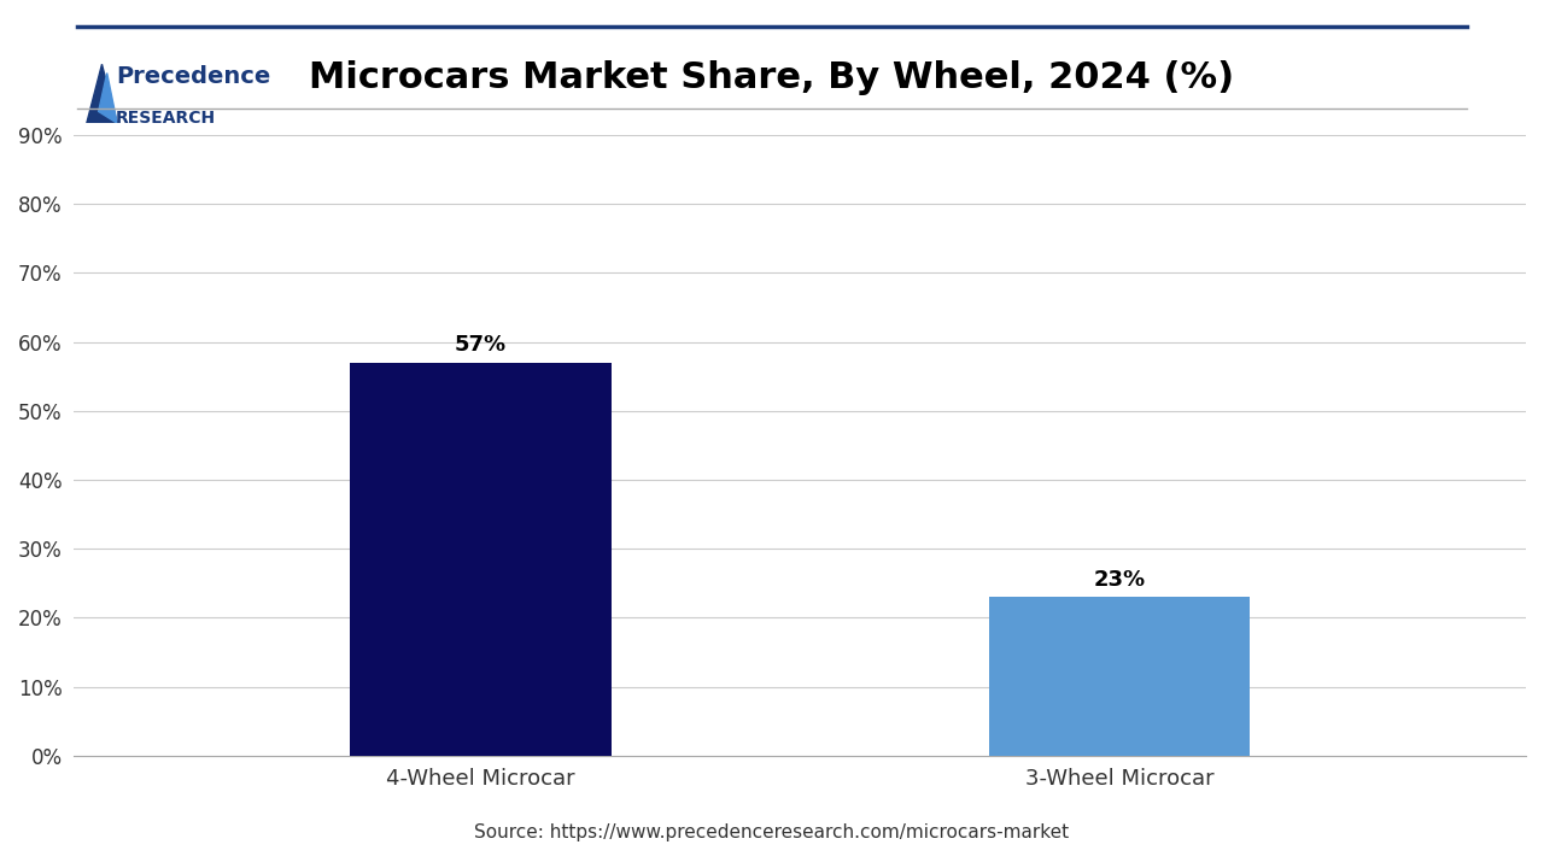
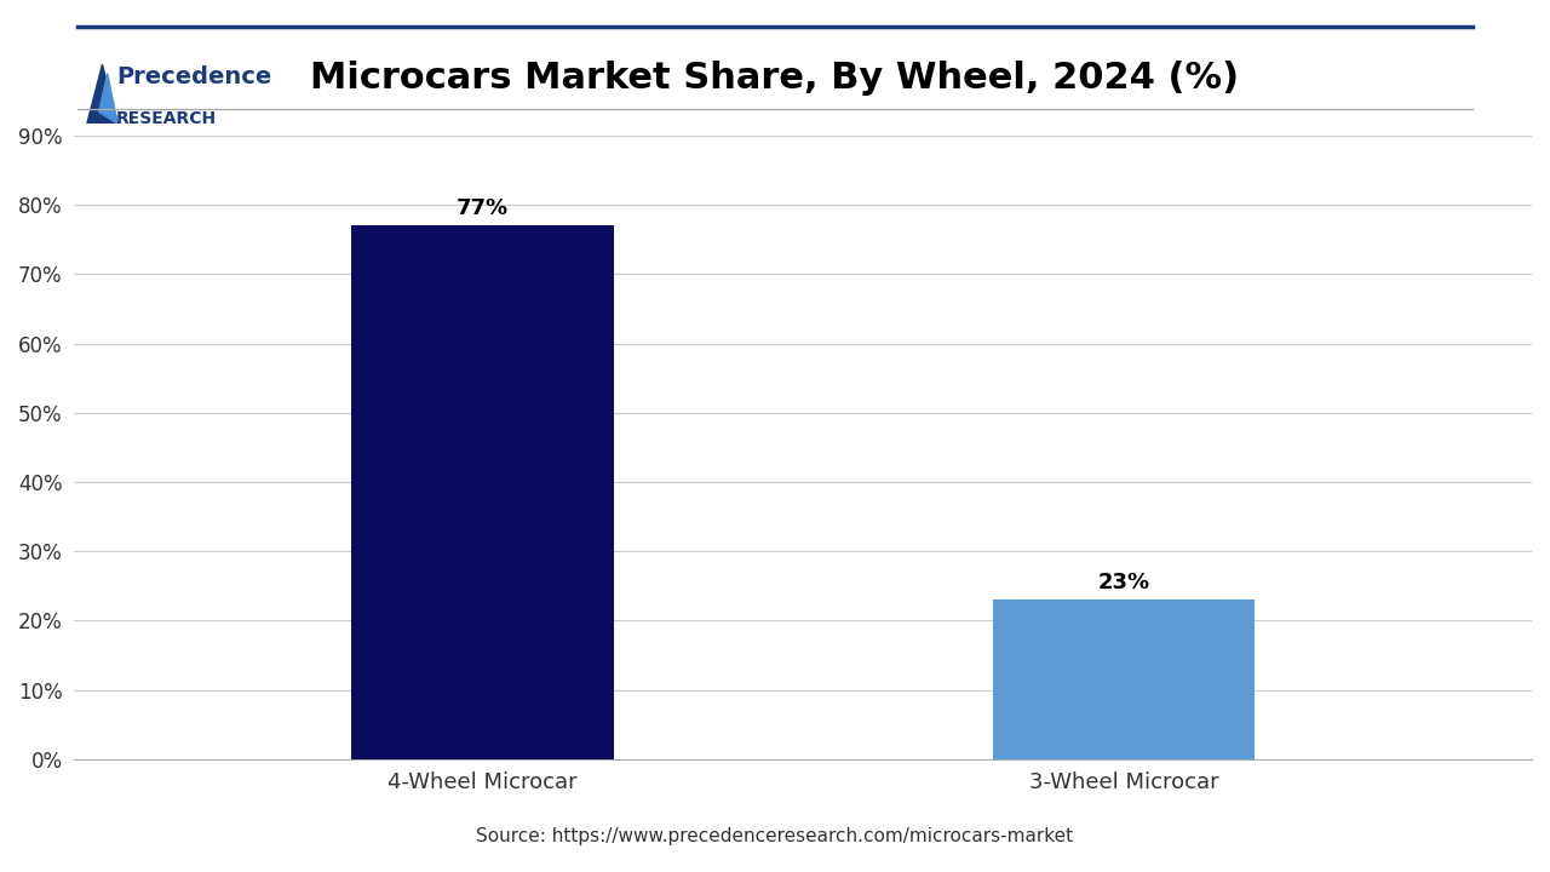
4-Wheel Microcar: 57% -> 77%
